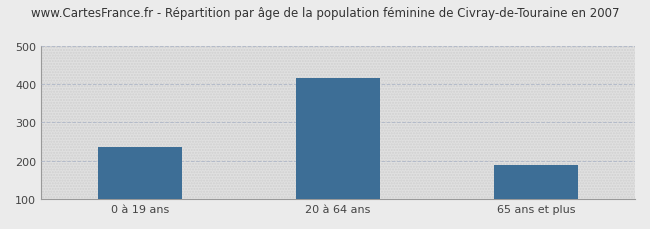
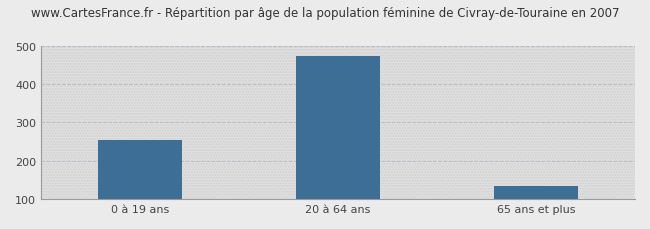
0 à 19 ans: 235 -> 255
20 à 64 ans: 415 -> 474
65 ans et plus: 190 -> 135
